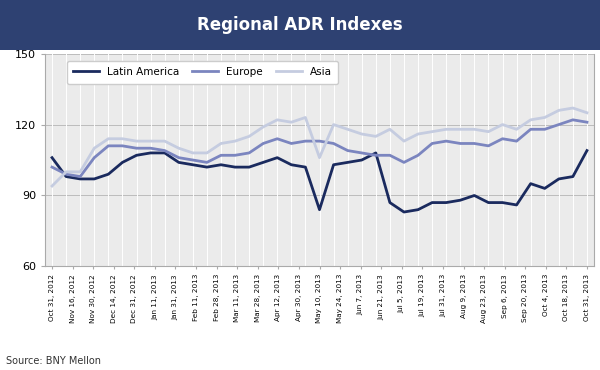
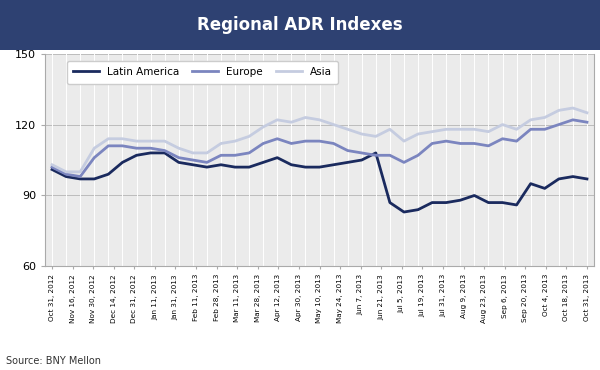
Latin America/Oct 31, 2012: 106 -> 101
Asia/Oct 31, 2012: 94 -> 103
Latin America/May 10, 2013: 84 -> 102
Asia/May 10, 2013: 106 -> 122
Latin America/Oct 31, 2013: 109 -> 97
